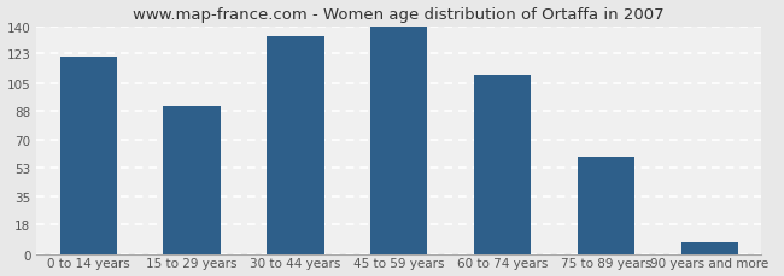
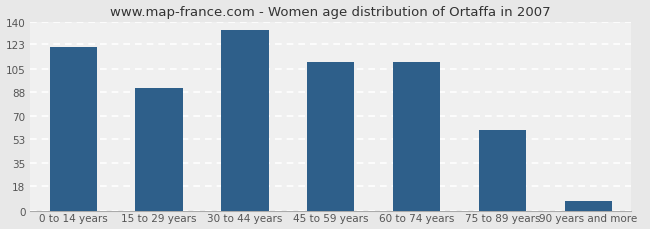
45 to 59 years: 140 -> 110
